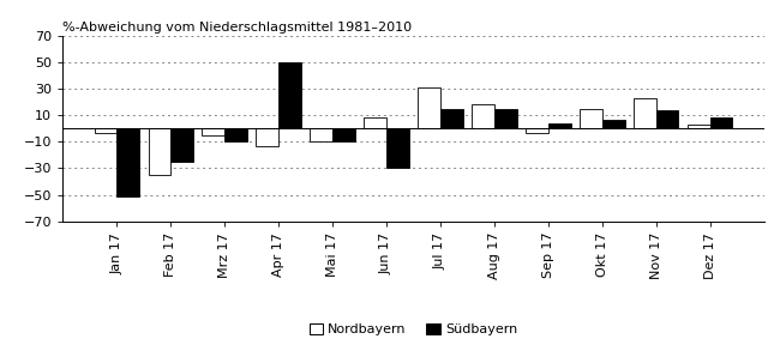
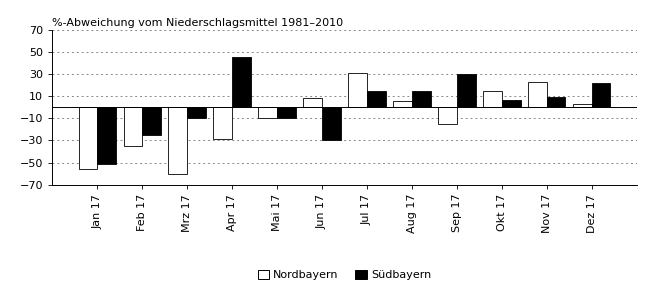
Nordbayern/Jan 17: -3 -> -56
Nordbayern/Mrz 17: -5 -> -60
Nordbayern/Apr 17: -13 -> -29
Südbayern/Apr 17: 50 -> 45
Nordbayern/Aug 17: 18 -> 6
Nordbayern/Sep 17: -3 -> -15
Südbayern/Sep 17: 4 -> 30
Südbayern/Nov 17: 14 -> 9
Südbayern/Dez 17: 8 -> 22
